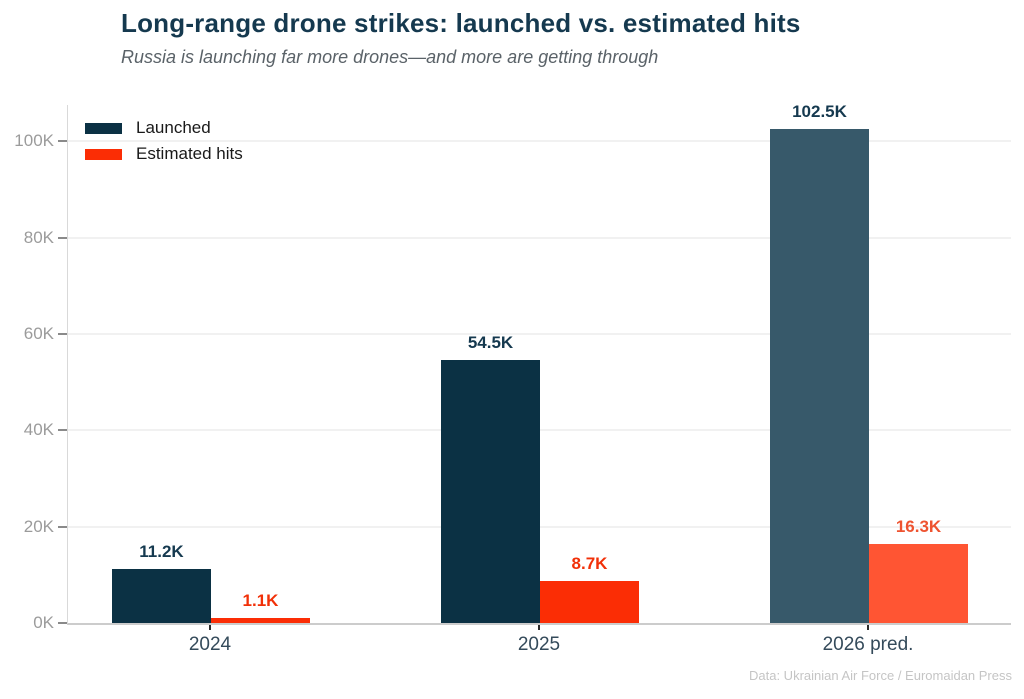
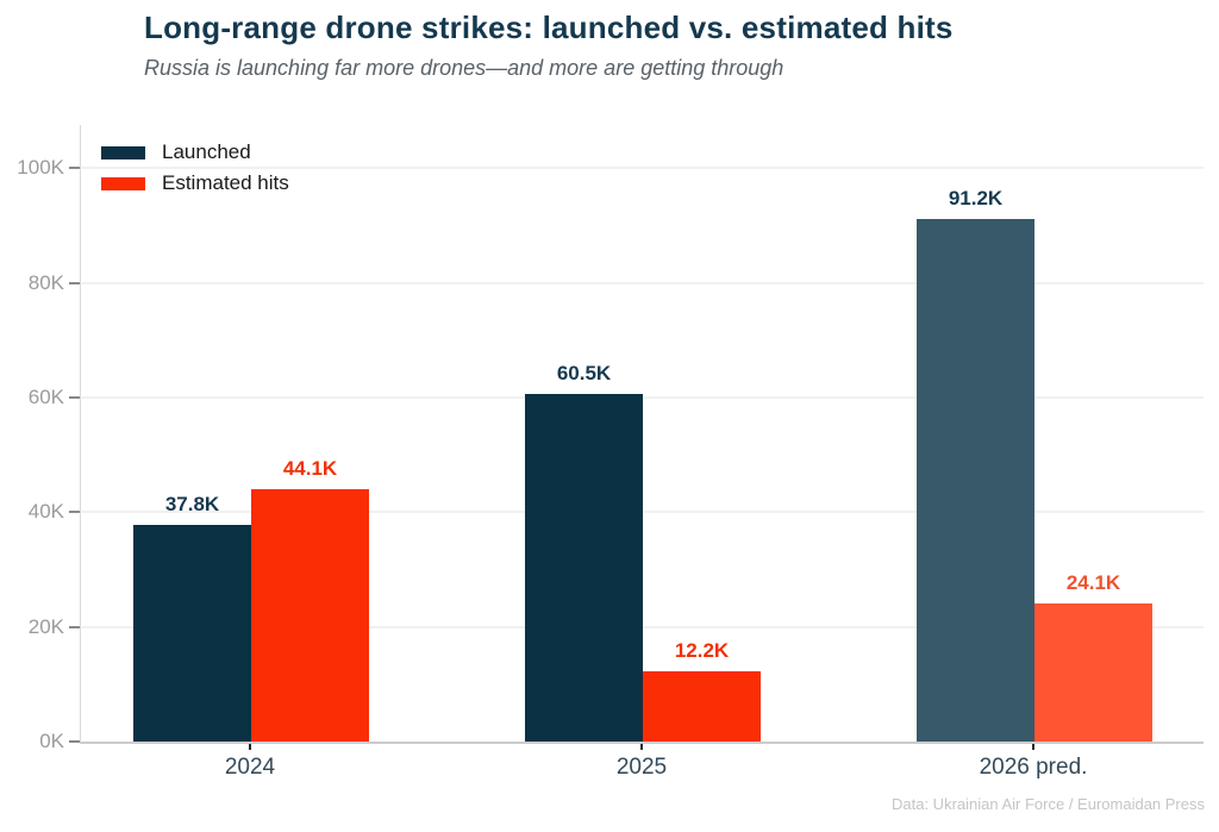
Launched/2024: 11.2K -> 37.8K
Estimated hits/2024: 1.1K -> 44.1K
Launched/2025: 54.5K -> 60.5K
Estimated hits/2025: 8.7K -> 12.2K
Launched/2026 pred.: 102.5K -> 91.2K
Estimated hits/2026 pred.: 16.3K -> 24.1K
